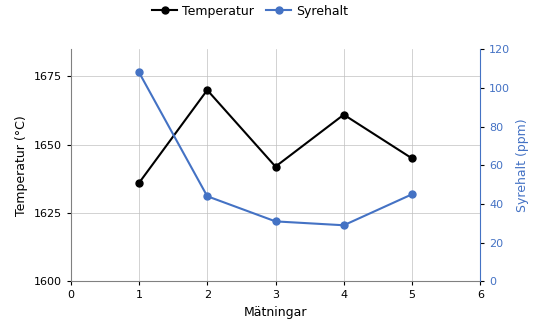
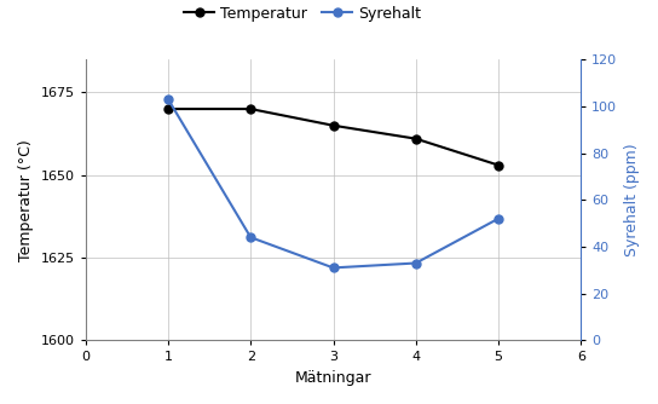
Temperatur/1: 1636 -> 1670
Syrehalt/1: 108 -> 103
Temperatur/3: 1642 -> 1665
Syrehalt/4: 29 -> 33
Temperatur/5: 1645 -> 1653
Syrehalt/5: 45 -> 52
